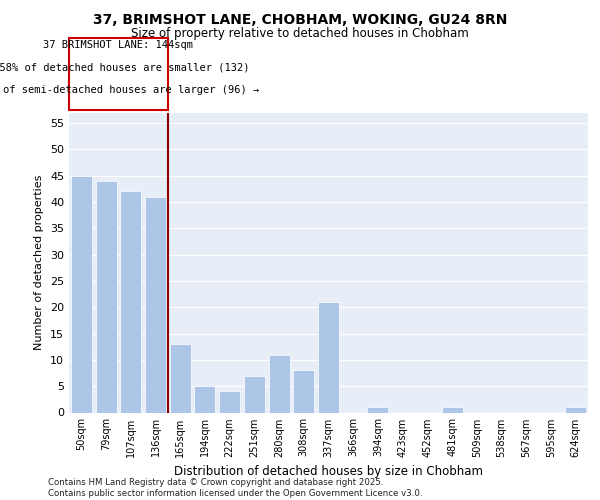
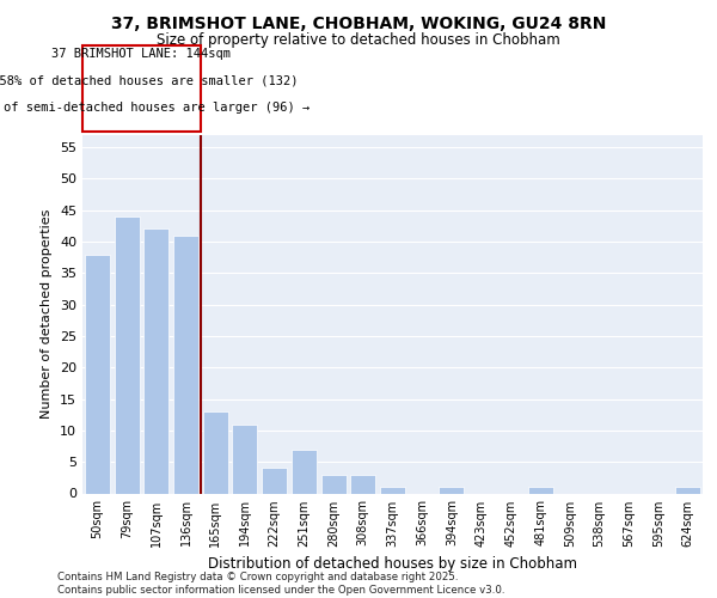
50sqm: 45 -> 38
194sqm: 5 -> 11
280sqm: 11 -> 3
308sqm: 8 -> 3
337sqm: 21 -> 1
